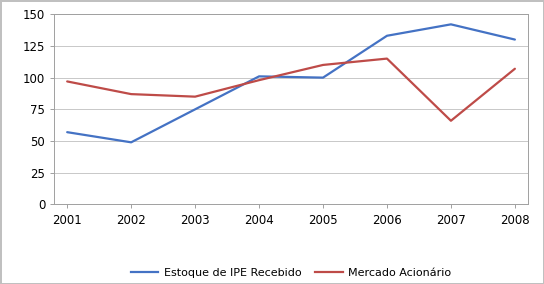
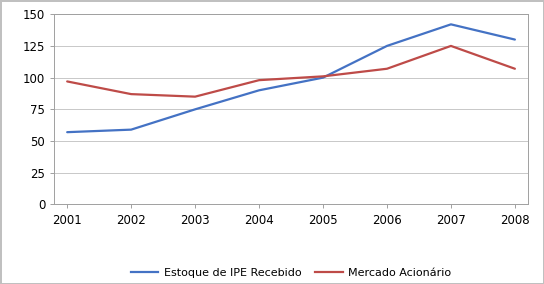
Estoque de IPE Recebido/2002: 49 -> 59
Estoque de IPE Recebido/2004: 101 -> 90
Mercado Acionário/2005: 110 -> 101
Estoque de IPE Recebido/2006: 133 -> 125
Mercado Acionário/2006: 115 -> 107
Mercado Acionário/2007: 66 -> 125
